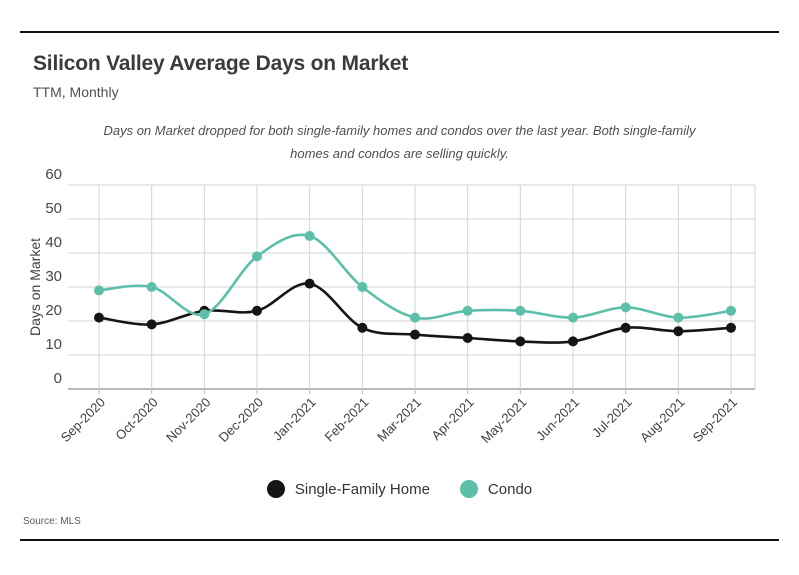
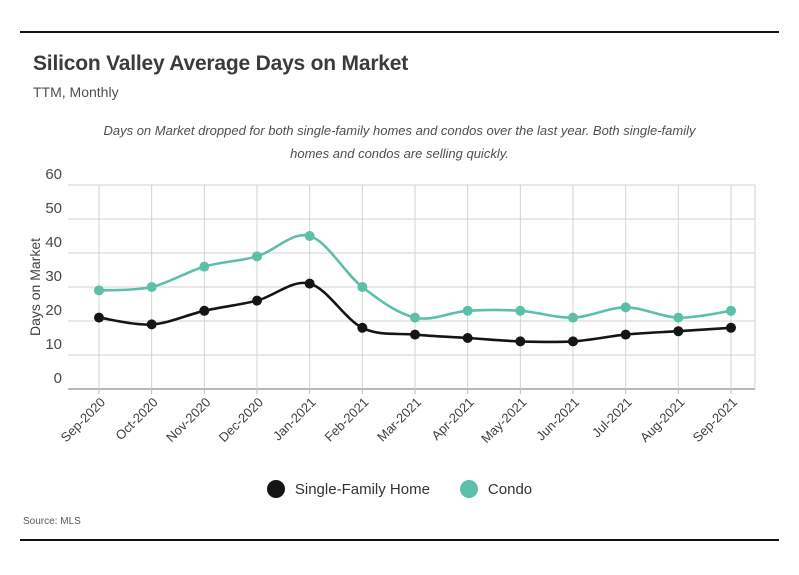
Condo/Nov-2020: 22 -> 36
Single-Family Home/Dec-2020: 23 -> 26
Single-Family Home/Jul-2021: 18 -> 16
